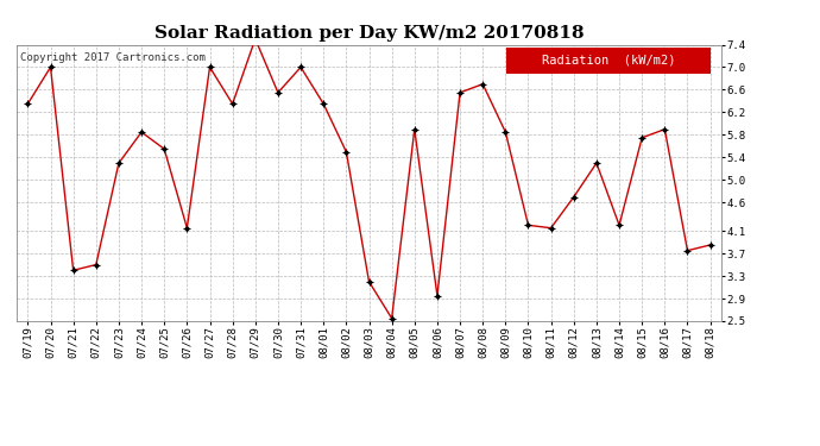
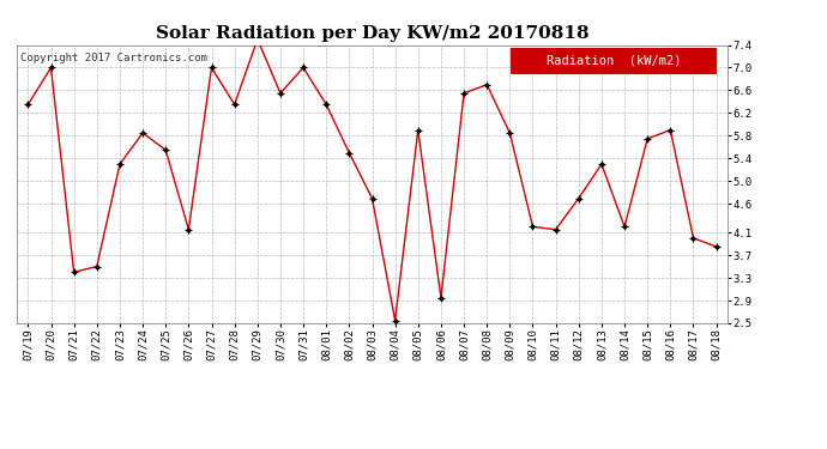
08/03: 3.20 -> 4.70
08/17: 3.75 -> 4.00
